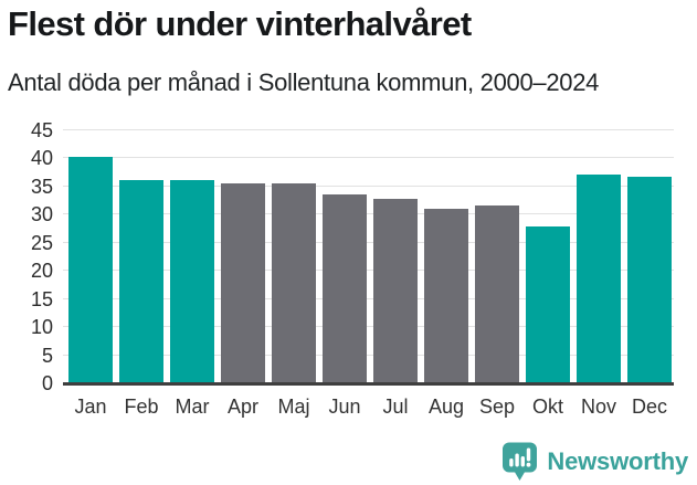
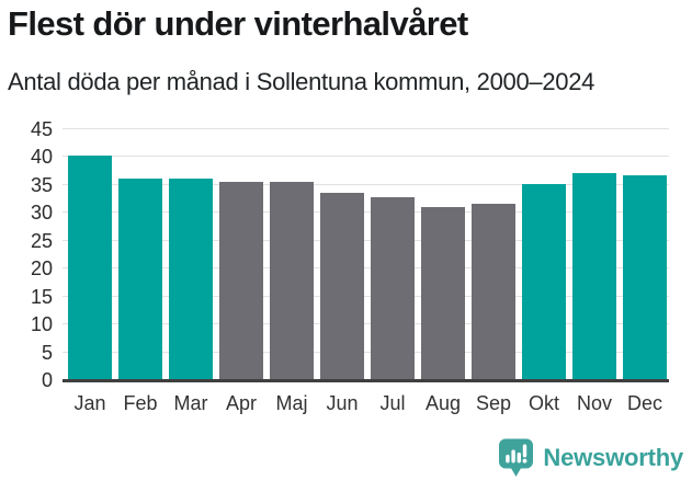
Okt: 28 -> 35
